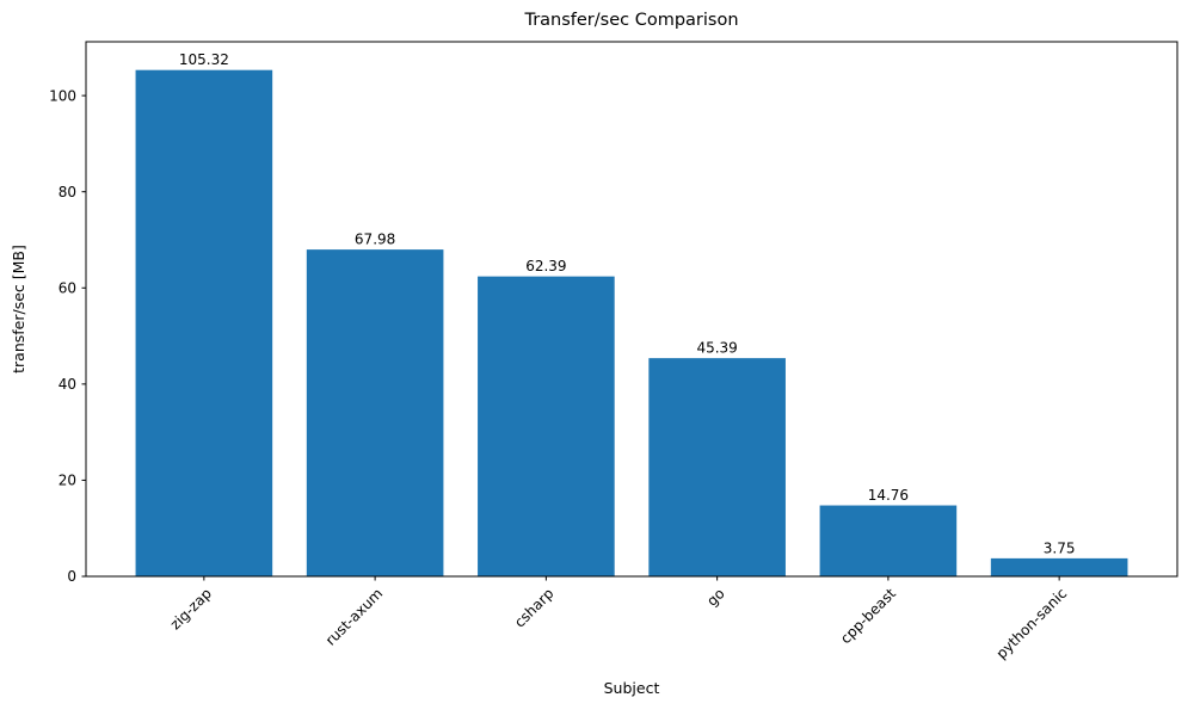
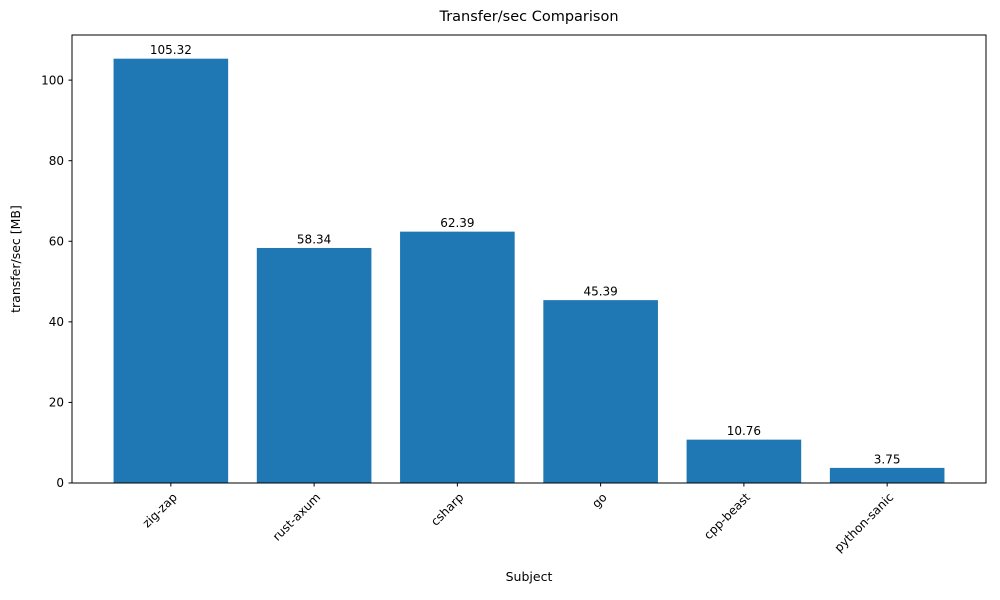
rust-axum: 67.98 -> 58.34
cpp-beast: 14.76 -> 10.76
